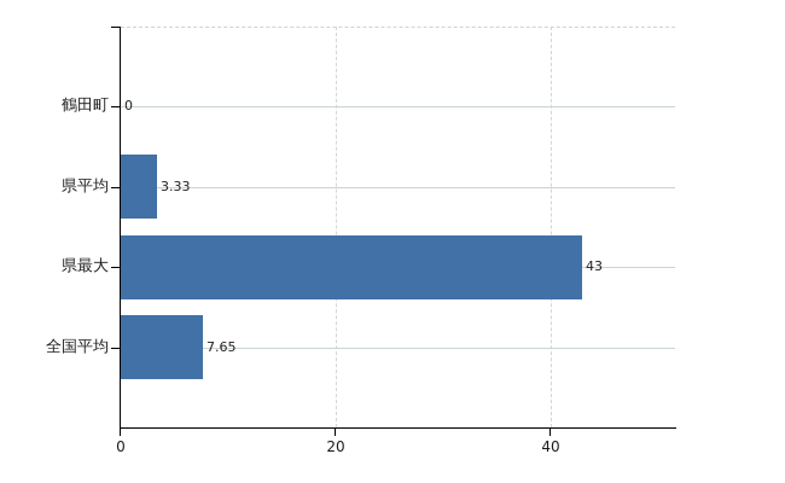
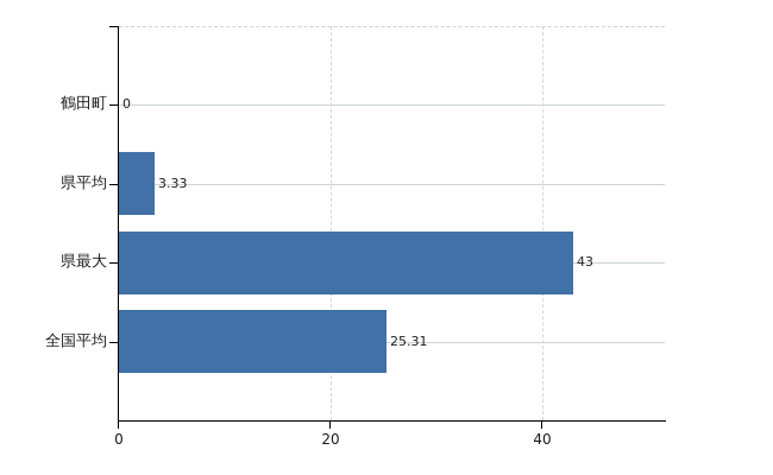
全国平均: 7.65 -> 25.31
